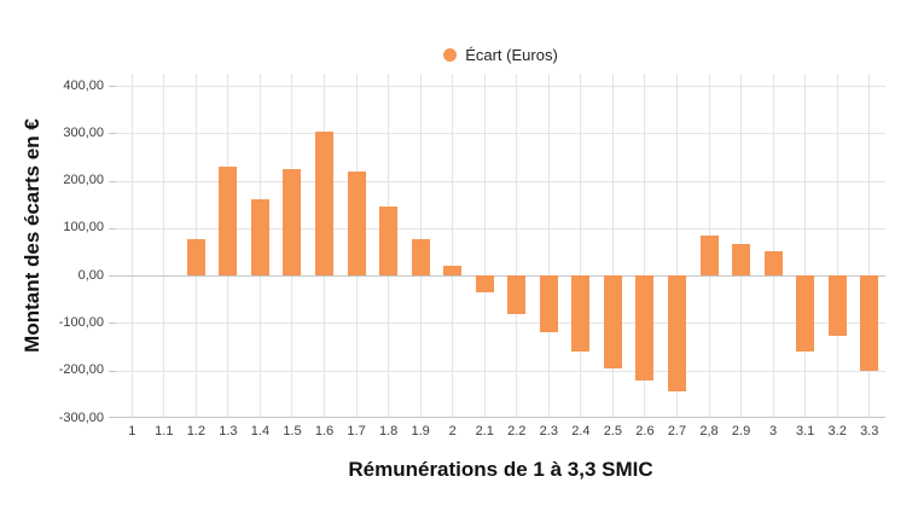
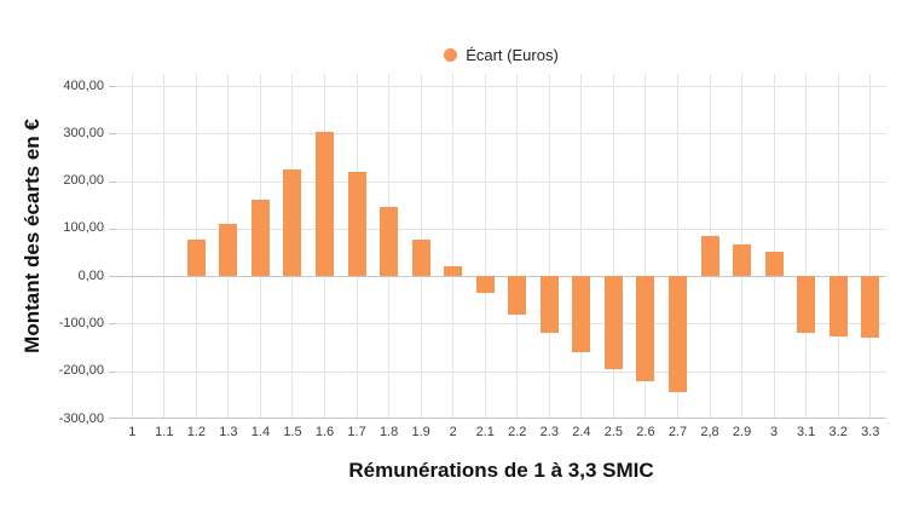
1.3: 230 -> 110
3.1: -160 -> -120
3.3: -200 -> -130
